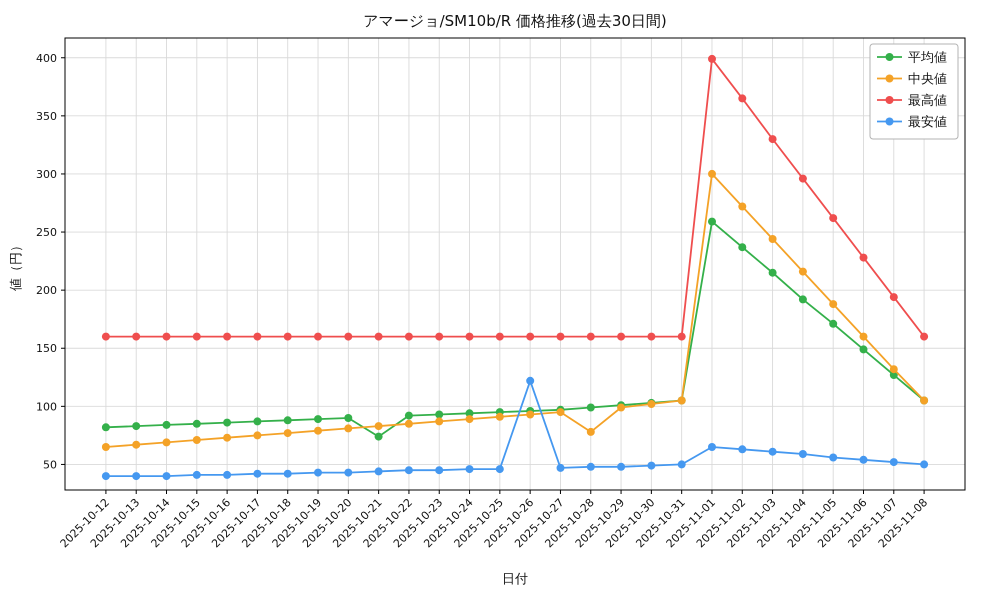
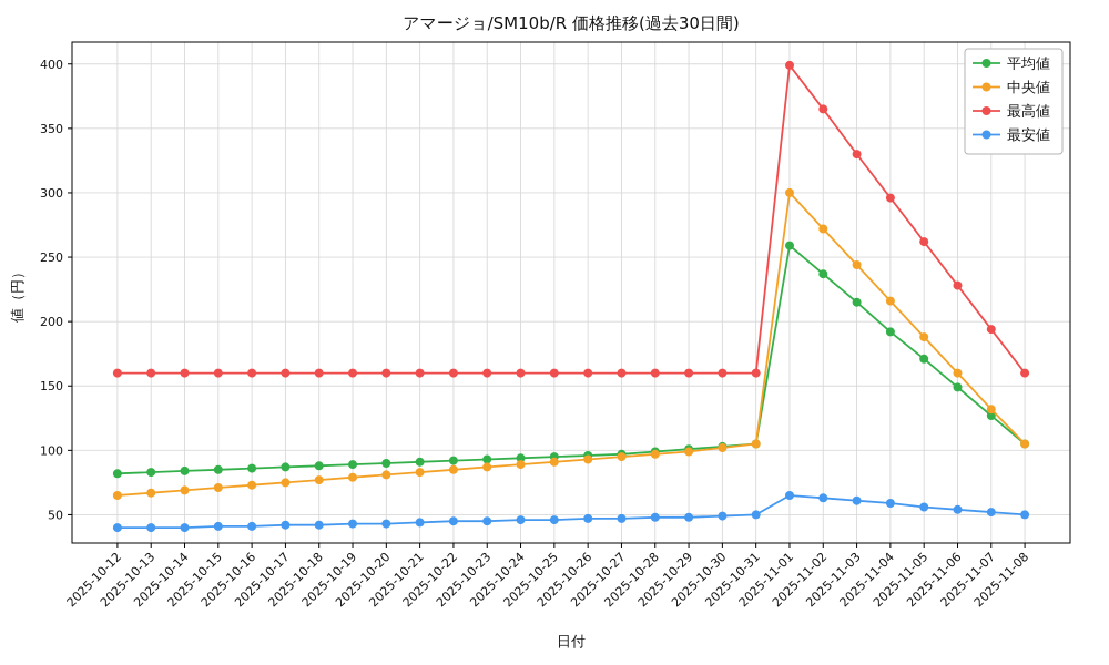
平均値/2025-10-21: 74 -> 91
最安値/2025-10-26: 122 -> 47
中央値/2025-10-28: 78 -> 97
